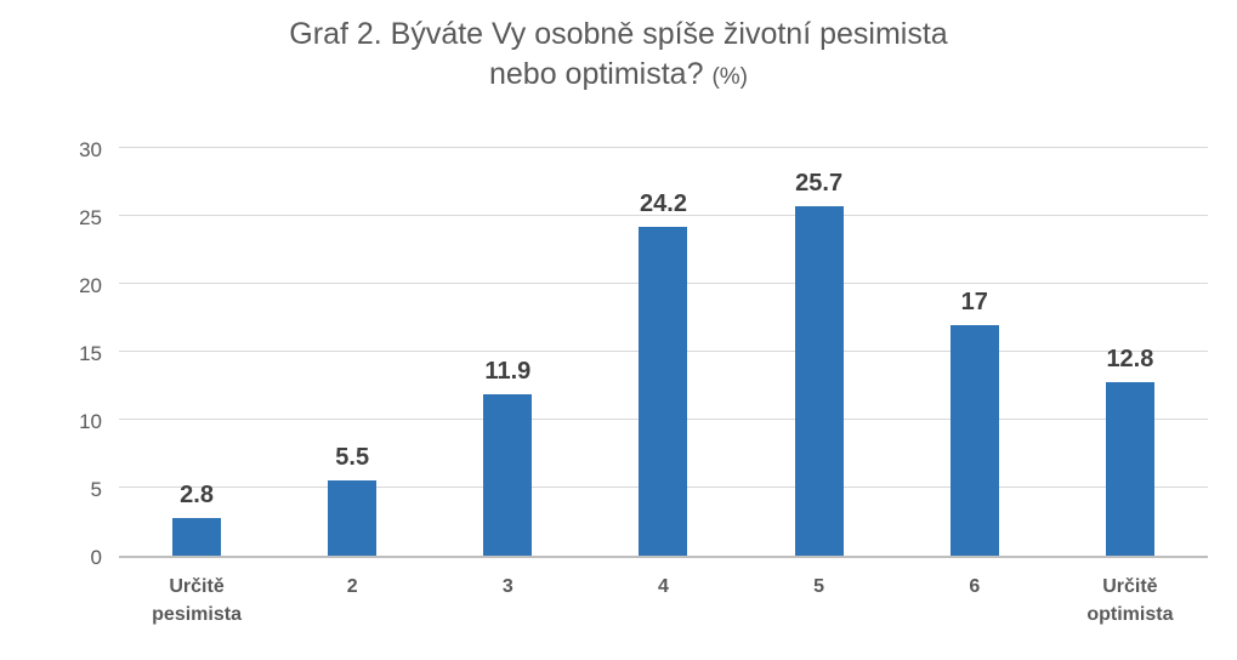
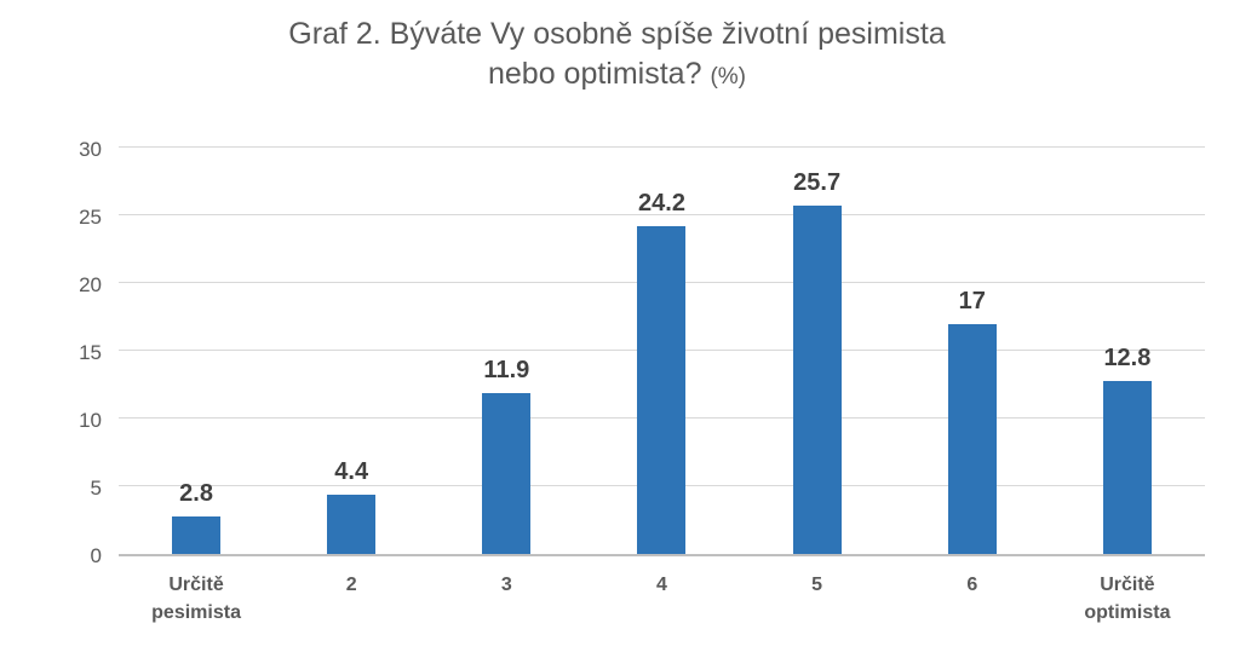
2: 5.5 -> 4.4
